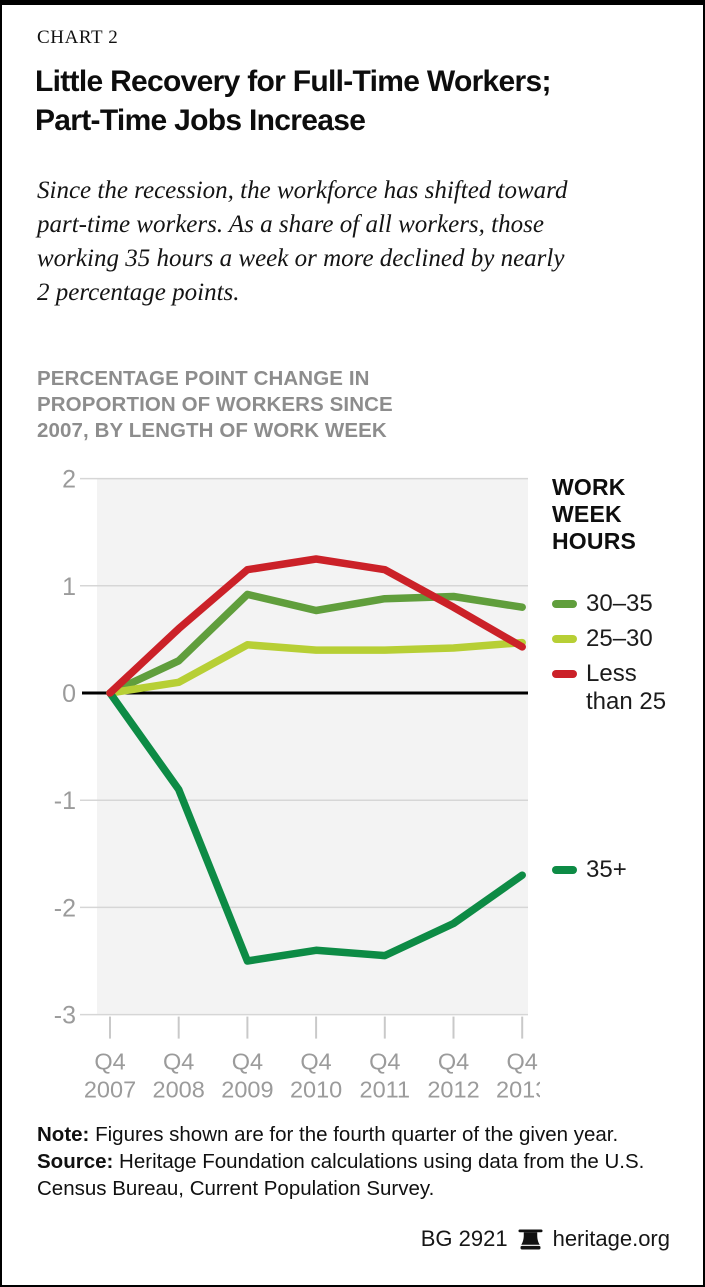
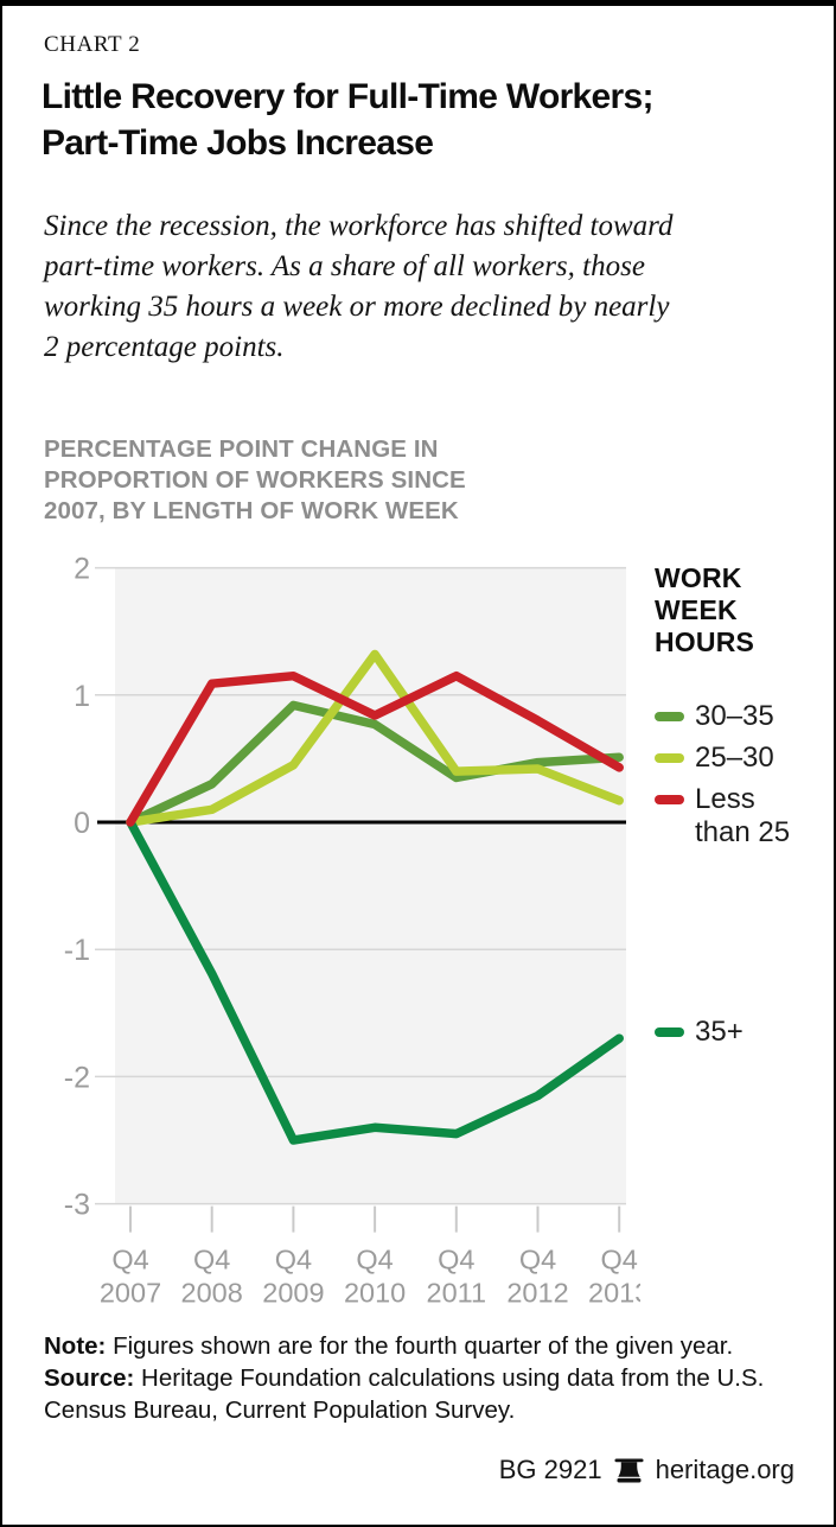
Less than 25/Q4 2008: 0.60 -> 1.09
35+/Q4 2008: -0.90 -> -1.19
25–30/Q4 2010: 0.40 -> 1.32
Less than 25/Q4 2010: 1.25 -> 0.84
30–35/Q4 2011: 0.88 -> 0.35
30–35/Q4 2012: 0.90 -> 0.47
30–35/Q4 2013: 0.80 -> 0.51
25–30/Q4 2013: 0.47 -> 0.17
